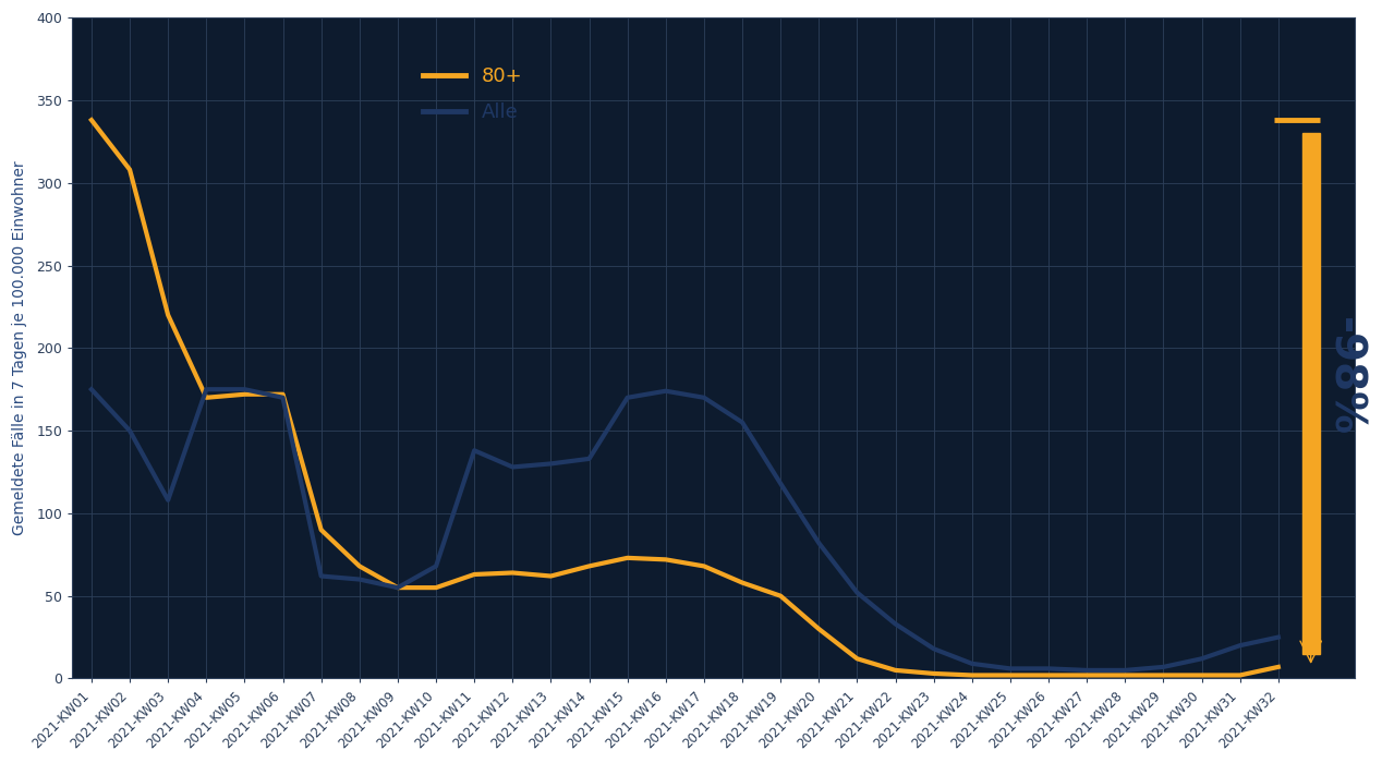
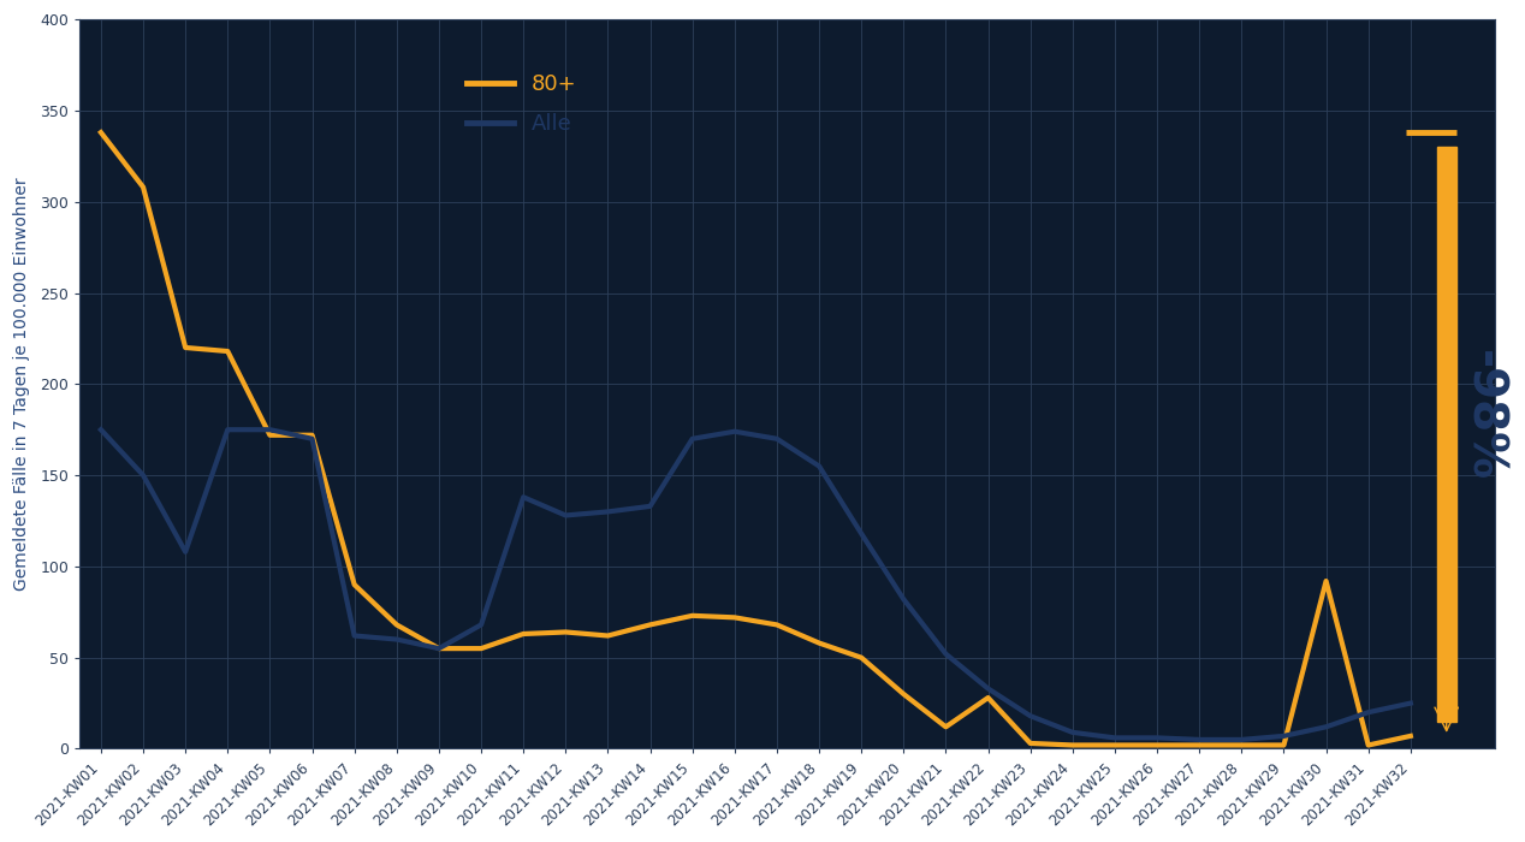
80+/2021-KW04: 170 -> 218
80+/2021-KW22: 5 -> 28
80+/2021-KW30: 2 -> 92
